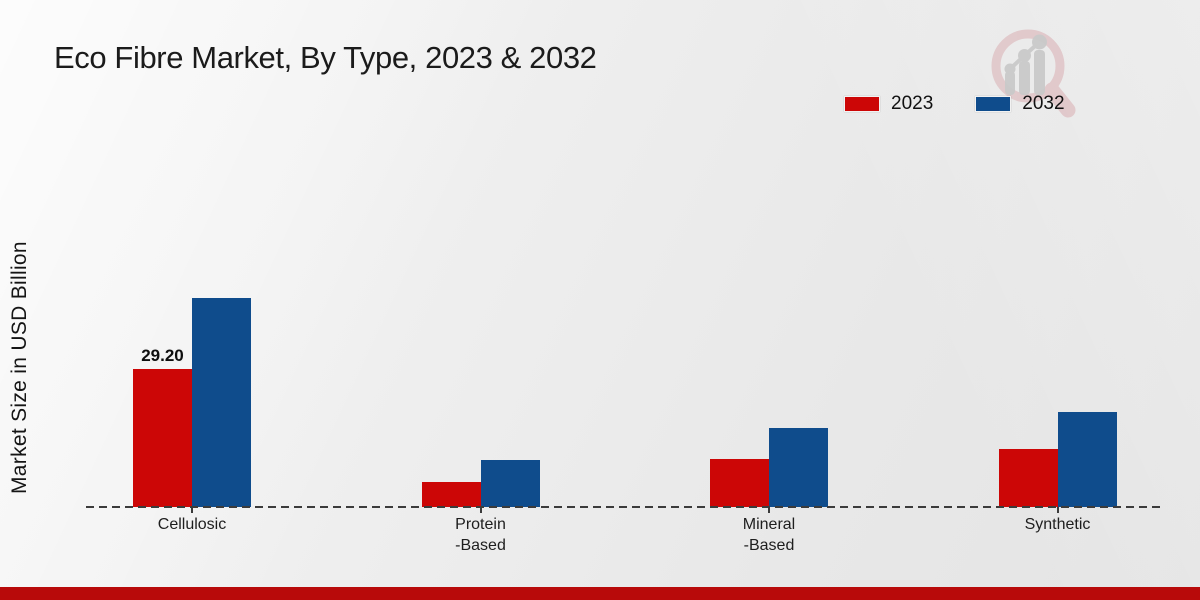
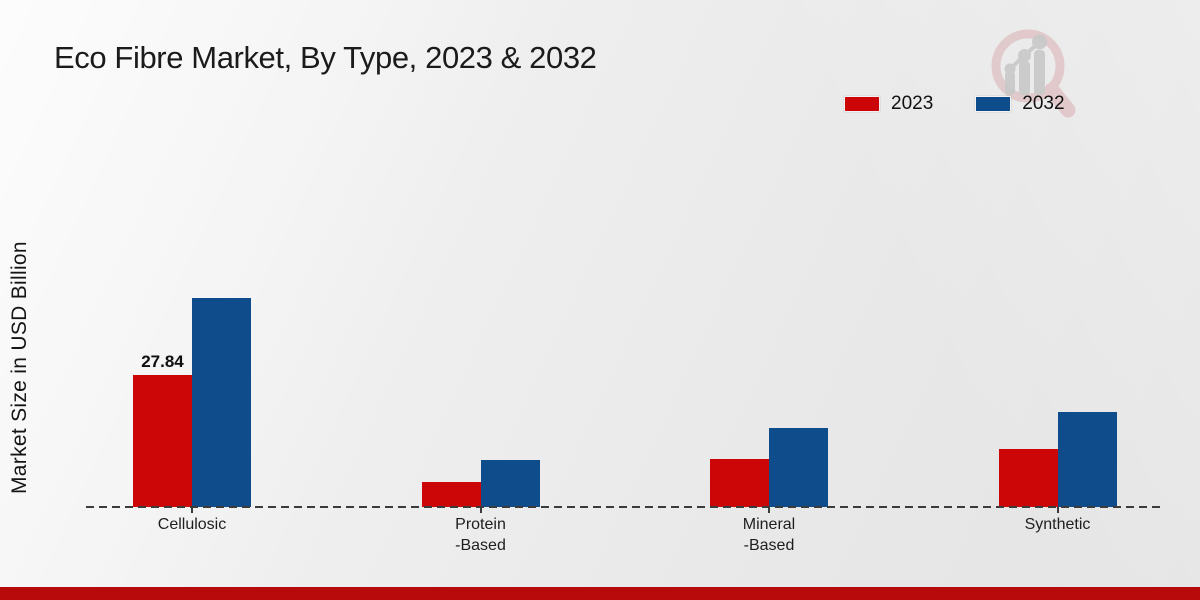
2023/Cellulosic: 29.20 -> 27.84
